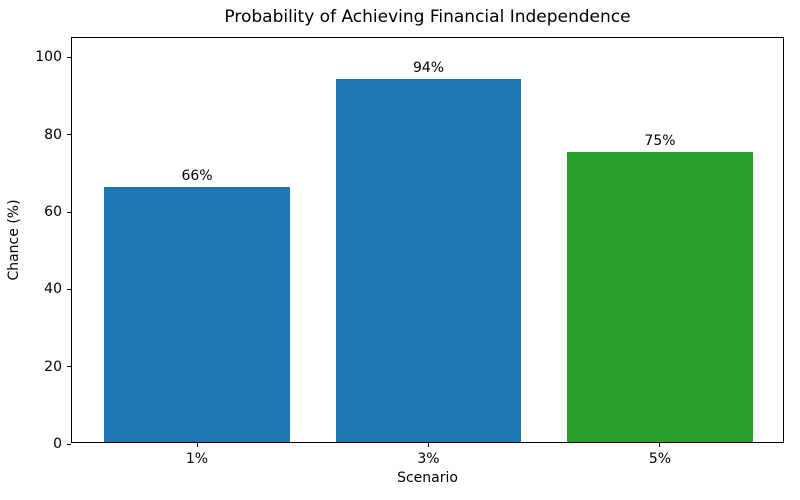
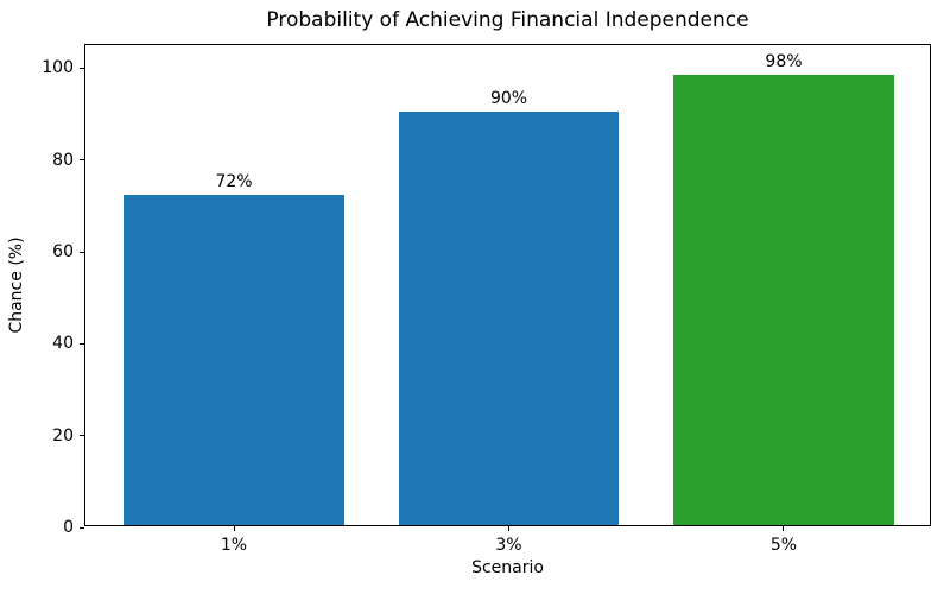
1%: 66% -> 72%
3%: 94% -> 90%
5%: 75% -> 98%
